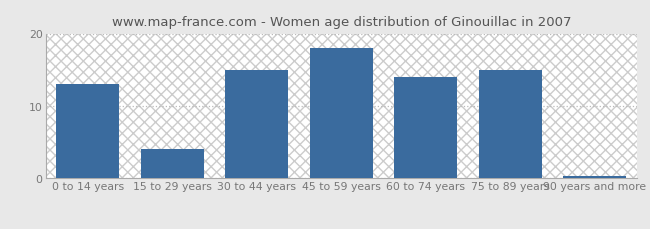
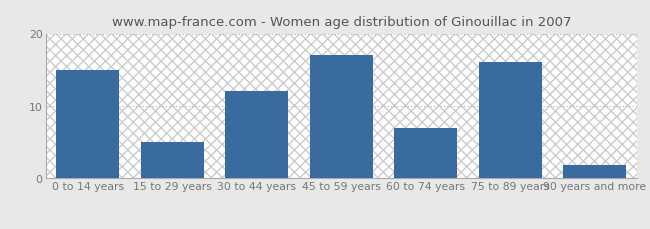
0 to 14 years: 13.0 -> 15.0
15 to 29 years: 4.0 -> 5.0
30 to 44 years: 15.0 -> 12.0
45 to 59 years: 18.0 -> 17.0
60 to 74 years: 14.0 -> 7.0
75 to 89 years: 15.0 -> 16.0
90 years and more: 0.3 -> 1.8
